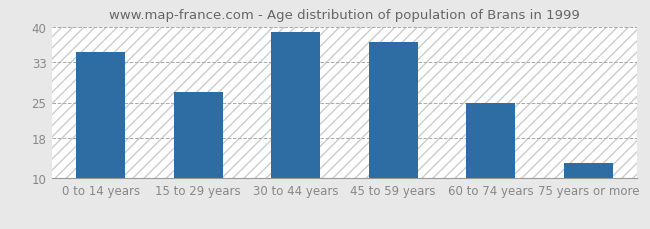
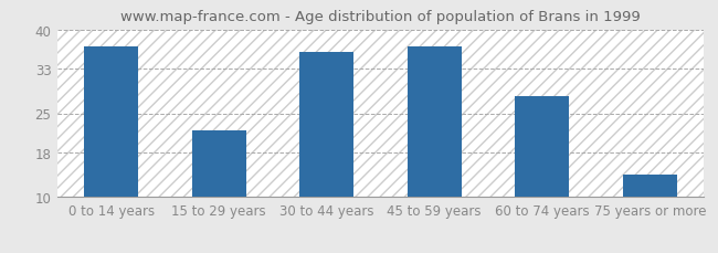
0 to 14 years: 35 -> 37
15 to 29 years: 27 -> 22
30 to 44 years: 39 -> 36
60 to 74 years: 25 -> 28
75 years or more: 13 -> 14
